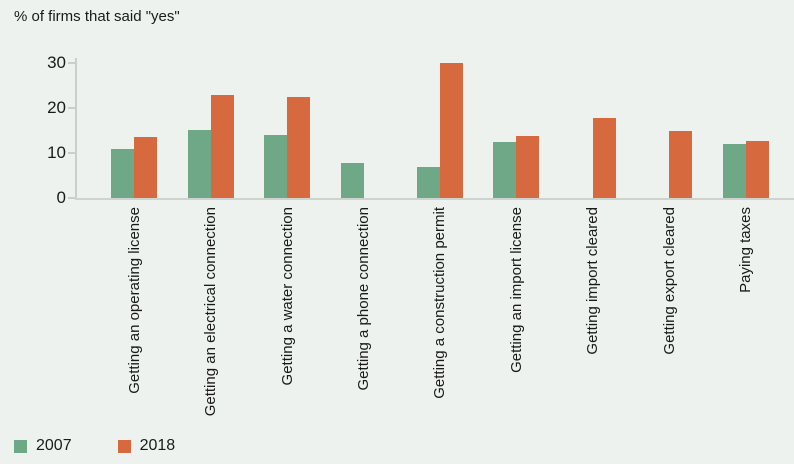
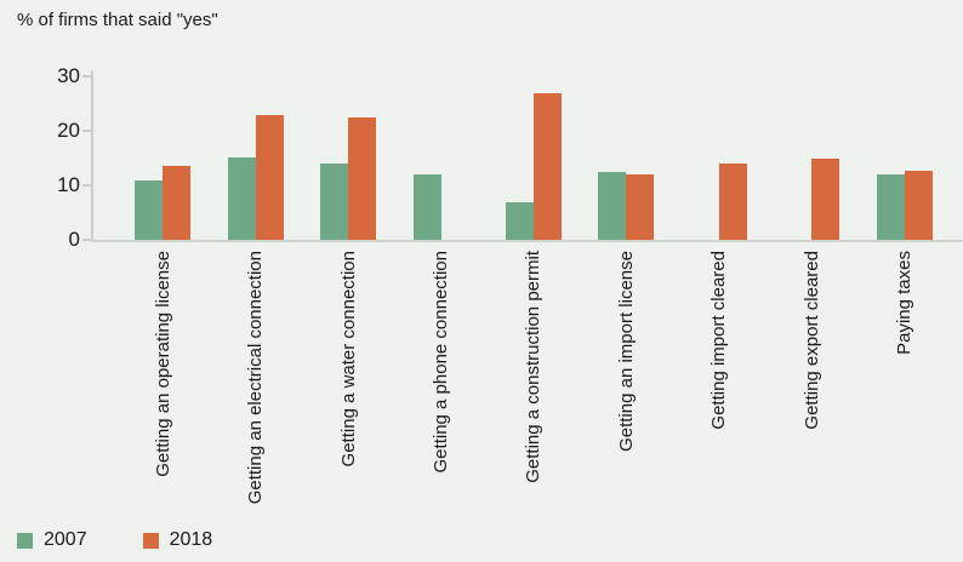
2007/Getting a phone connection: 8 -> 12
2018/Getting a construction permit: 30 -> 27
2018/Getting an import license: 14 -> 12
2018/Getting import cleared: 18 -> 14
